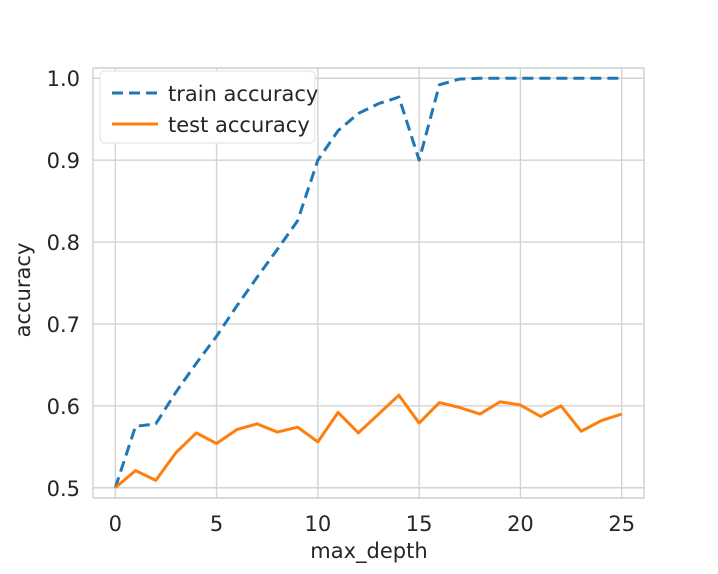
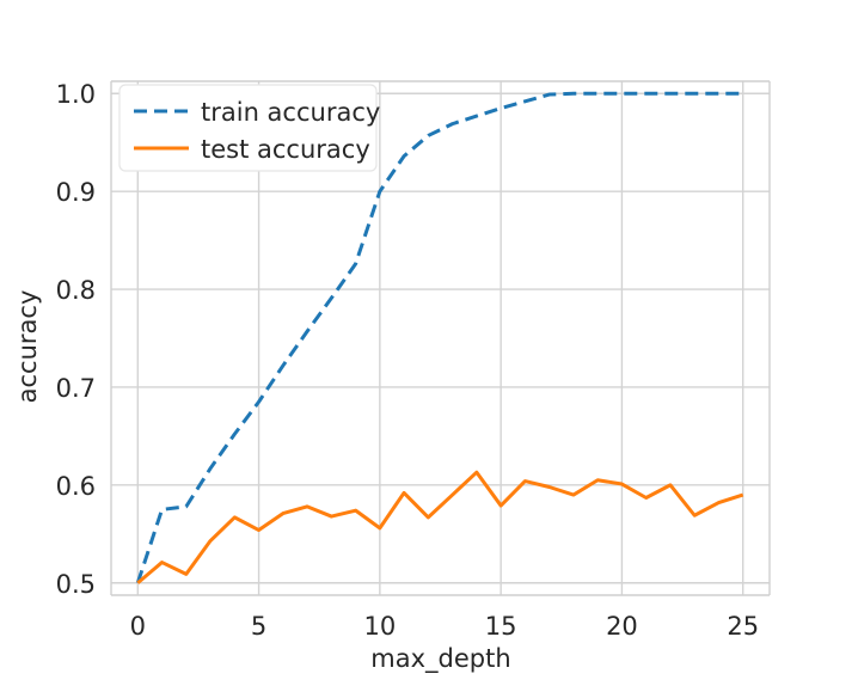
train accuracy/15: 0.90 -> 0.98
